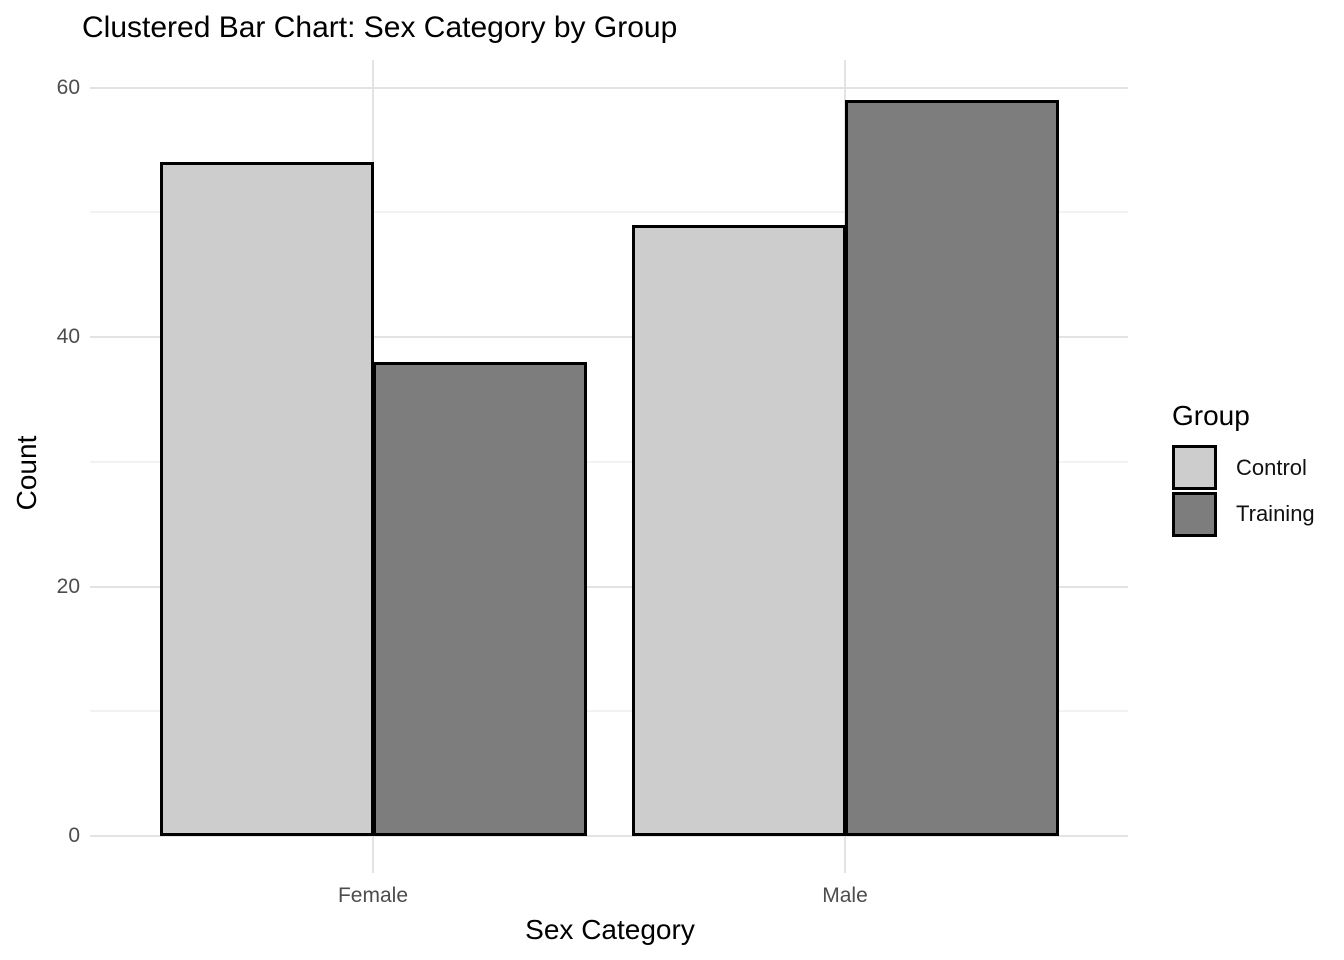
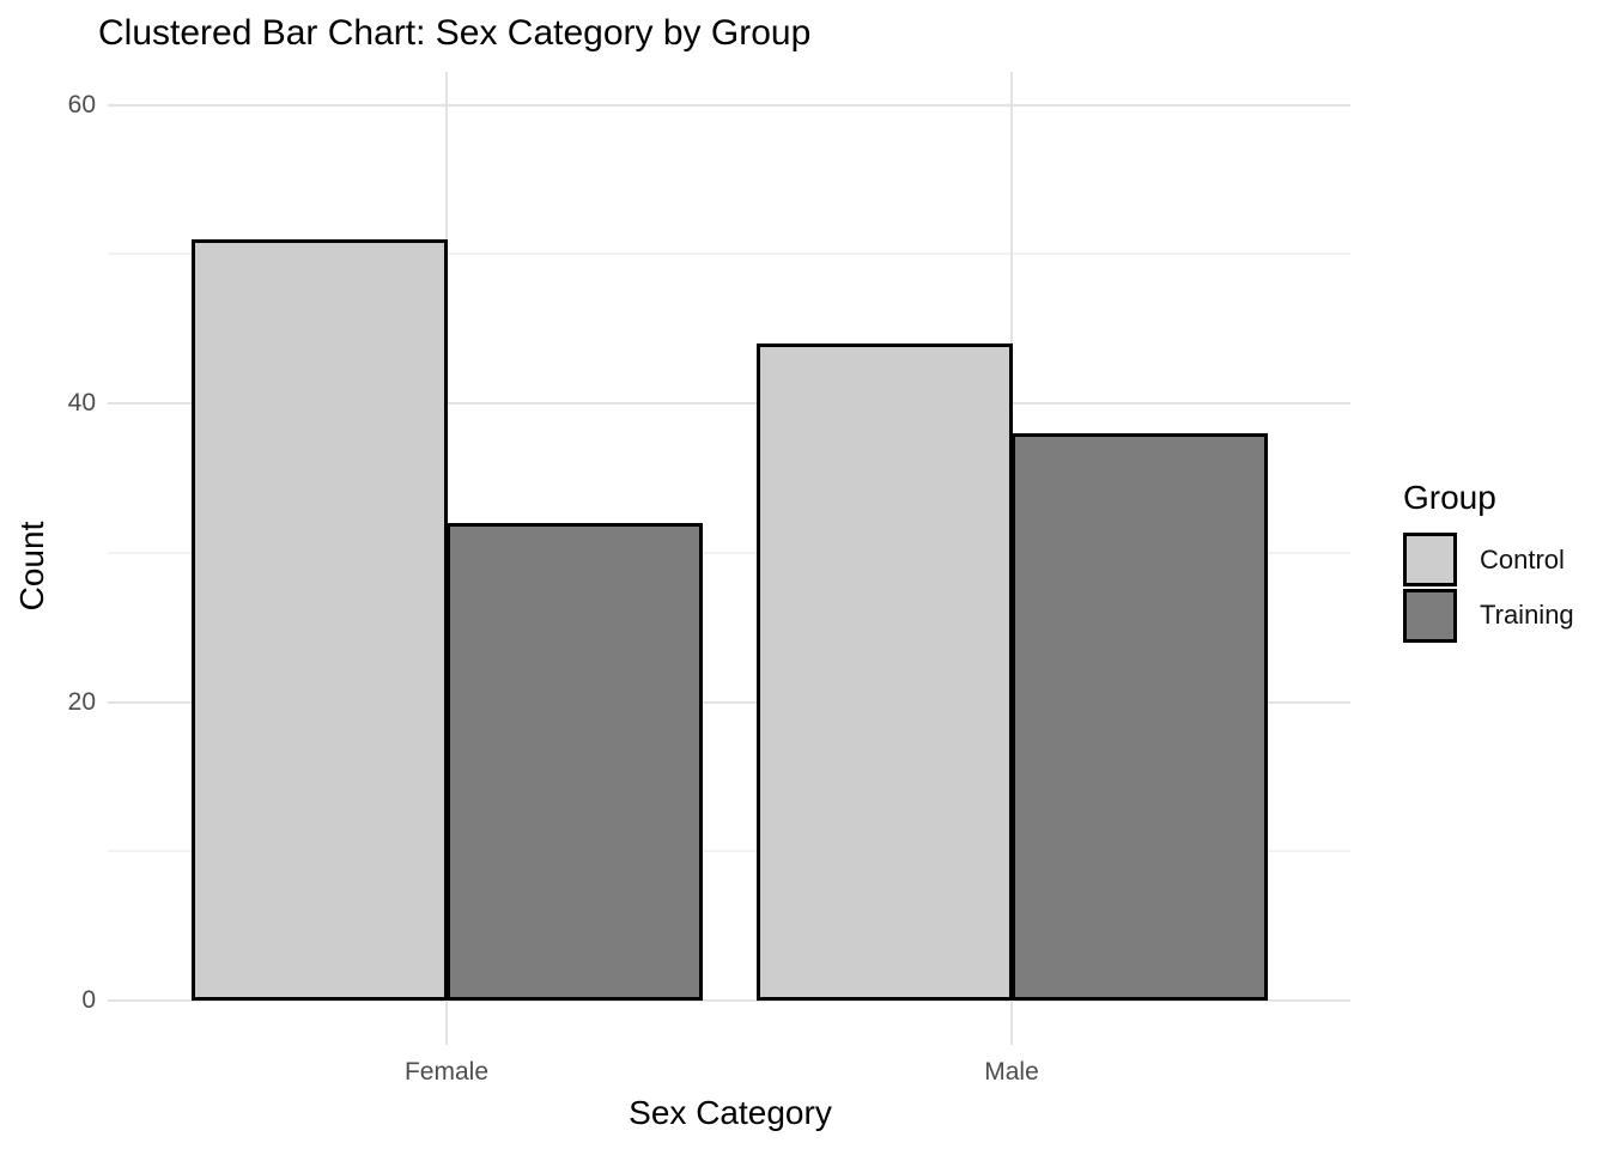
Control/Female: 54 -> 51
Training/Female: 38 -> 32
Control/Male: 49 -> 44
Training/Male: 59 -> 38
